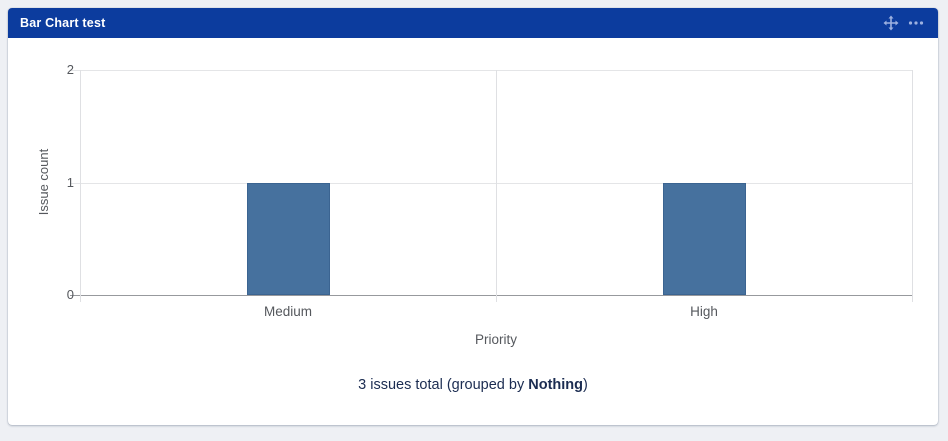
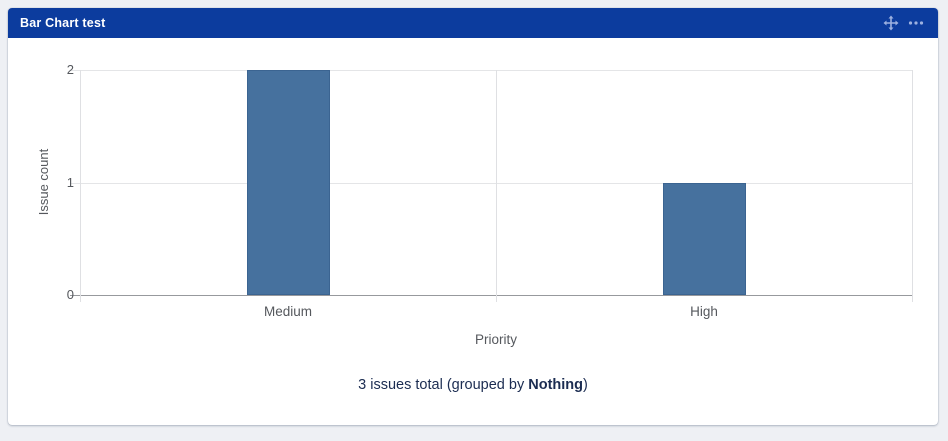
Medium: 1 -> 2
